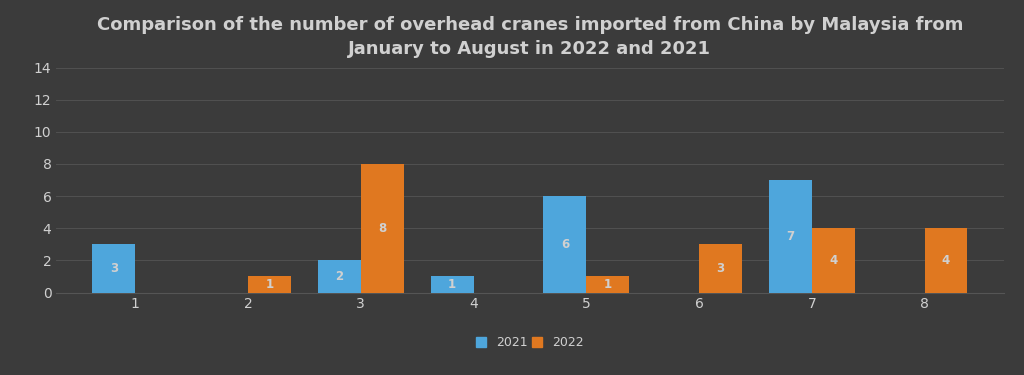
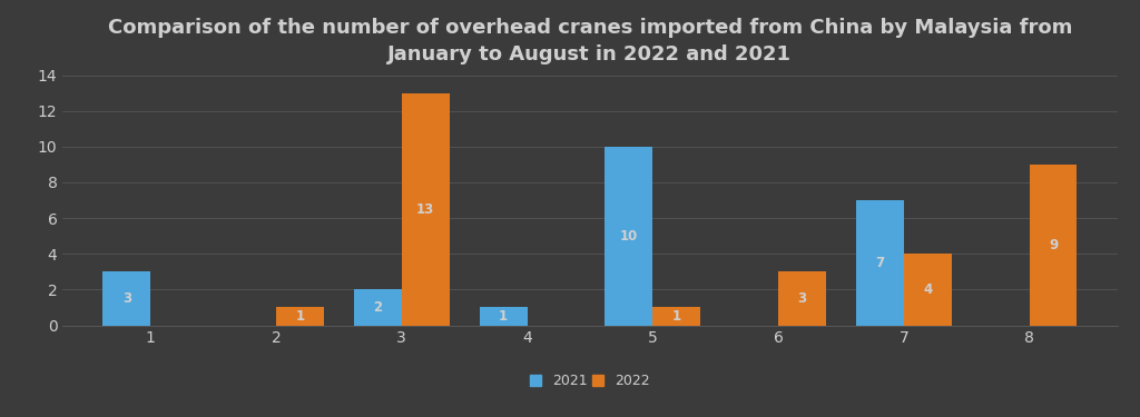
2022/3: 8 -> 13
2021/5: 6 -> 10
2022/8: 4 -> 9
